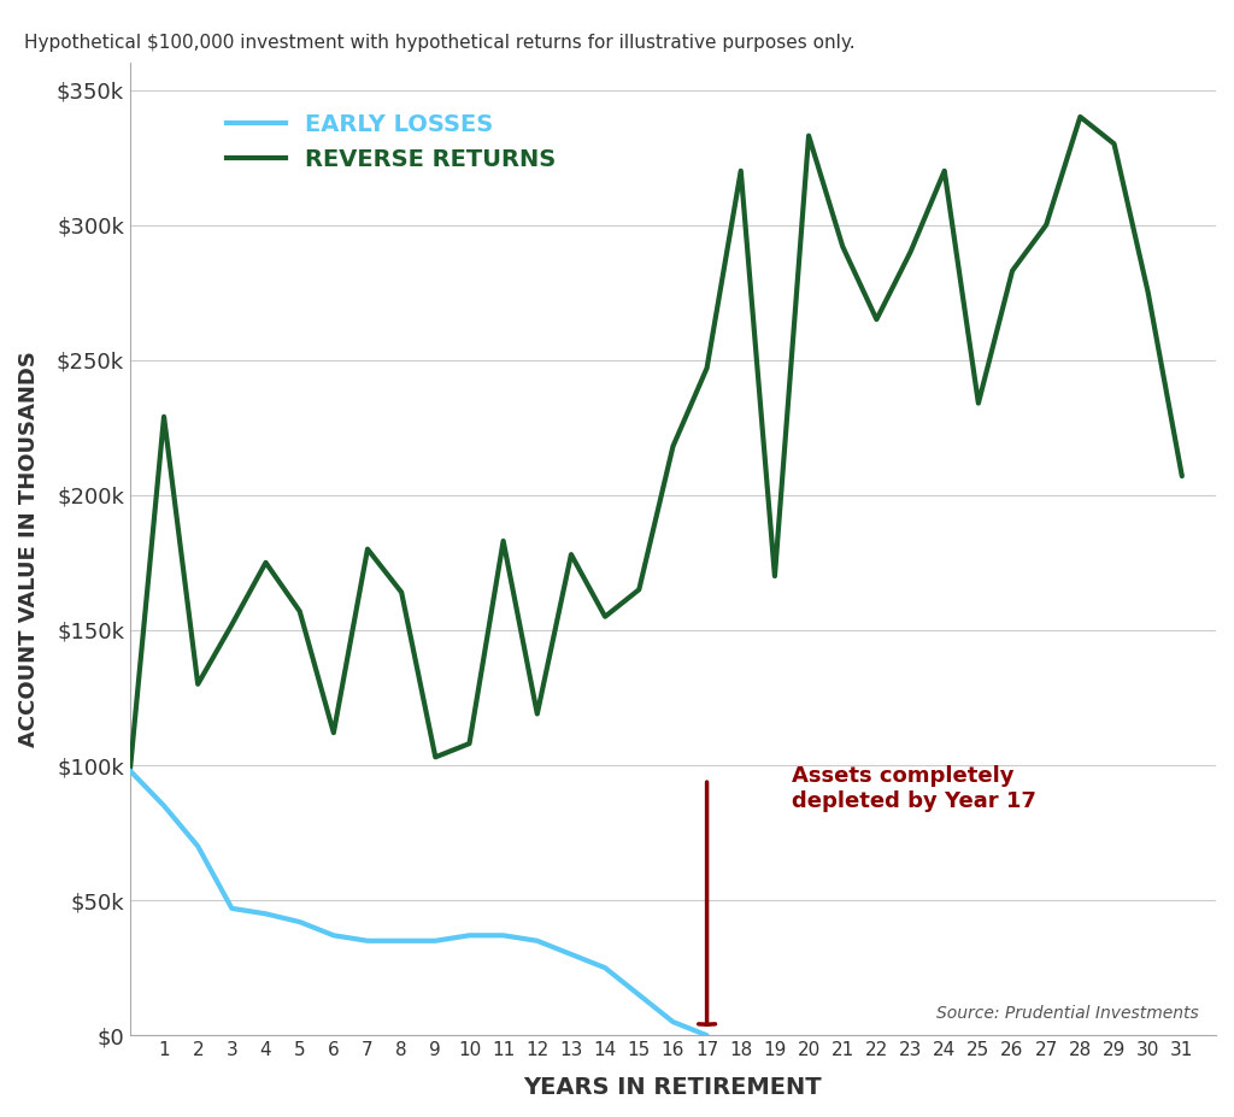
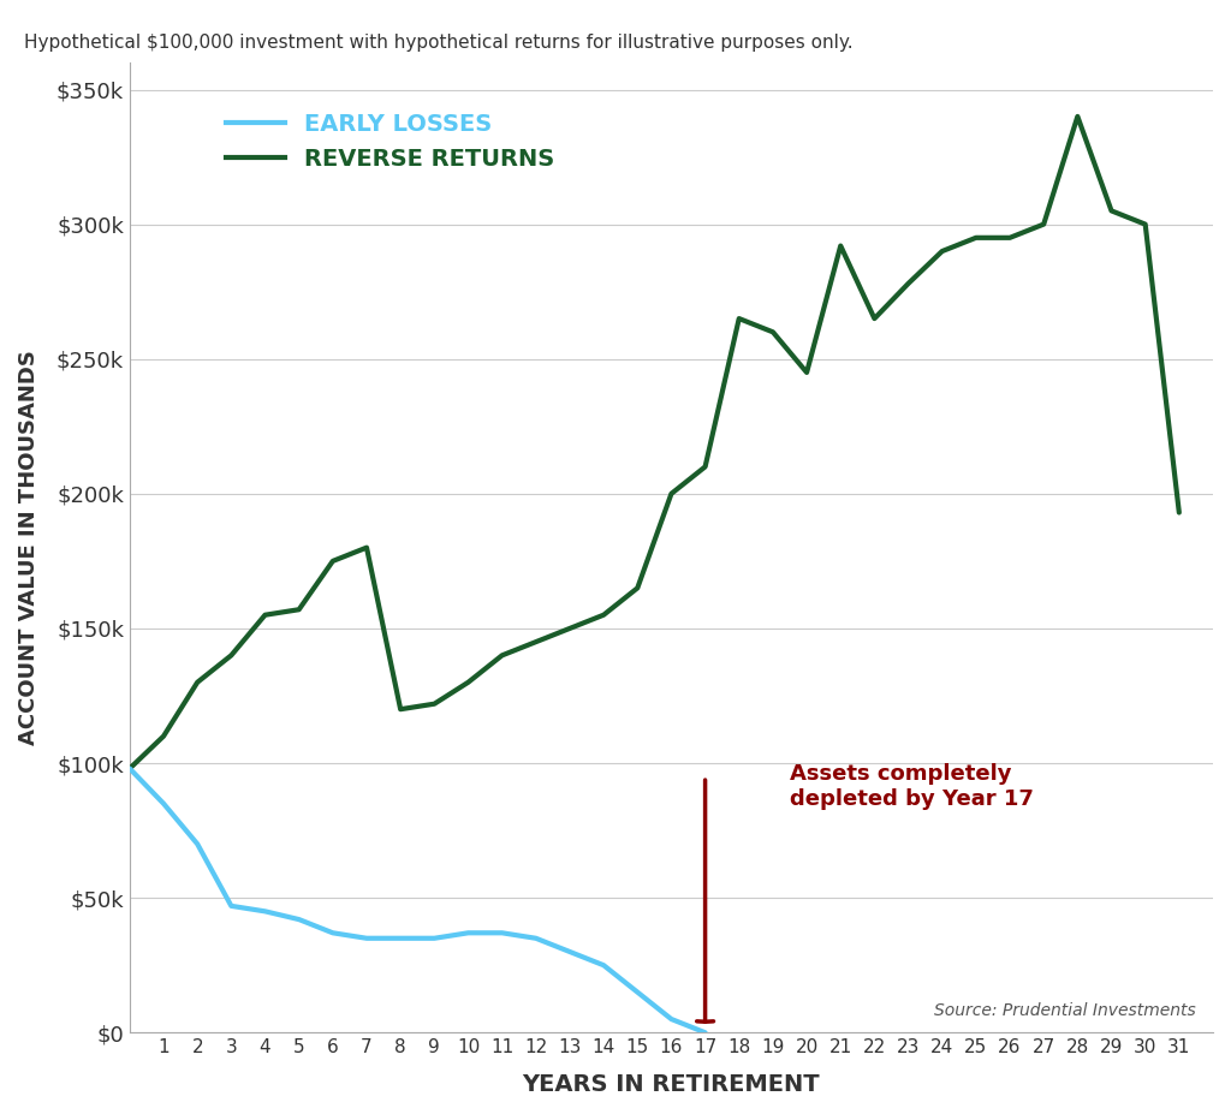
REVERSE RETURNS/1: $229k -> $110k
REVERSE RETURNS/3: $152k -> $140k
REVERSE RETURNS/4: $175k -> $155k
REVERSE RETURNS/6: $112k -> $175k
REVERSE RETURNS/8: $164k -> $120k
REVERSE RETURNS/9: $103k -> $122k
REVERSE RETURNS/10: $108k -> $130k
REVERSE RETURNS/11: $183k -> $140k
REVERSE RETURNS/12: $119k -> $145k
REVERSE RETURNS/13: $178k -> $150k
REVERSE RETURNS/16: $218k -> $200k
REVERSE RETURNS/17: $247k -> $210k
REVERSE RETURNS/18: $320k -> $265k
REVERSE RETURNS/19: $170k -> $260k
REVERSE RETURNS/20: $333k -> $245k
REVERSE RETURNS/23: $290k -> $278k
REVERSE RETURNS/24: $320k -> $290k
REVERSE RETURNS/25: $234k -> $295k
REVERSE RETURNS/26: $283k -> $295k
REVERSE RETURNS/29: $330k -> $305k
REVERSE RETURNS/30: $275k -> $300k
REVERSE RETURNS/31: $207k -> $193k
